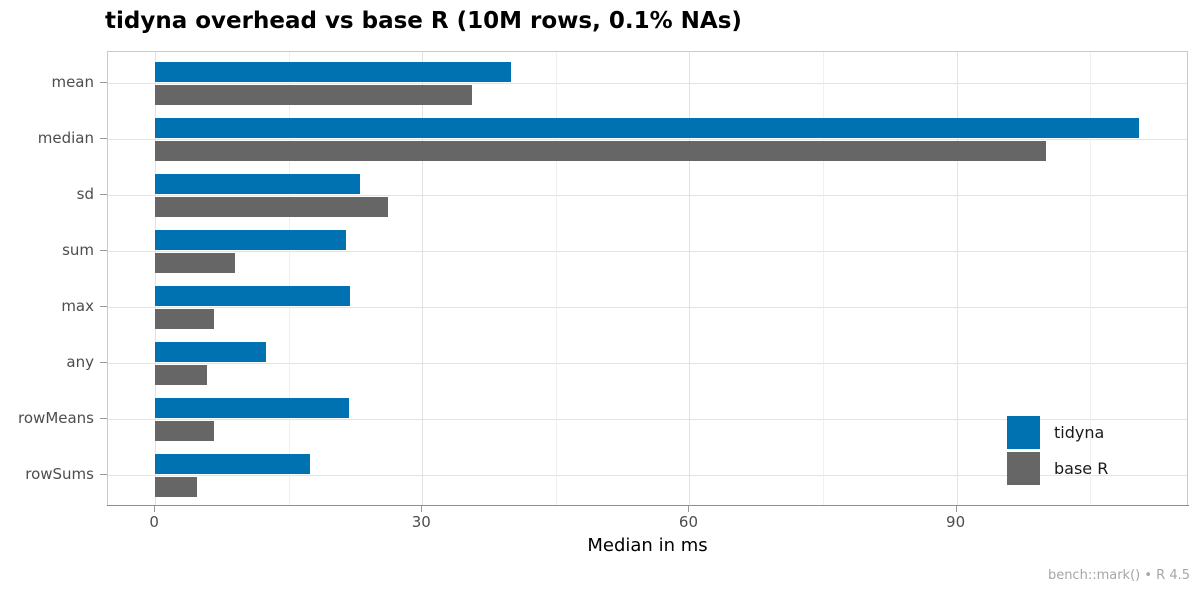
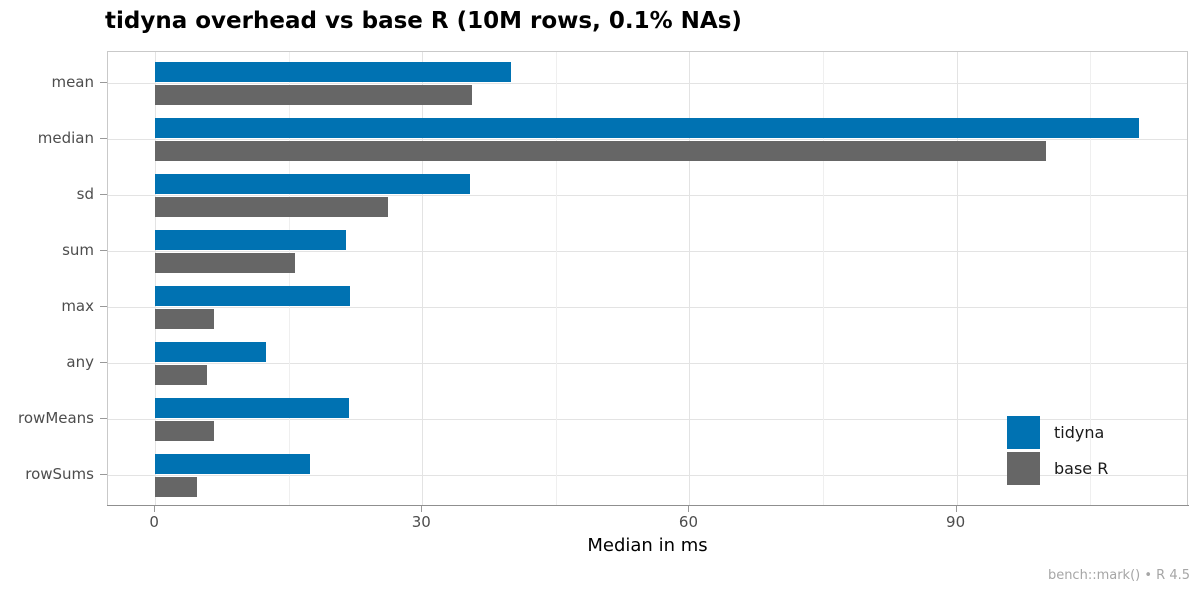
tidyna/sd: 23 -> 35
base R/sum: 9 -> 16
